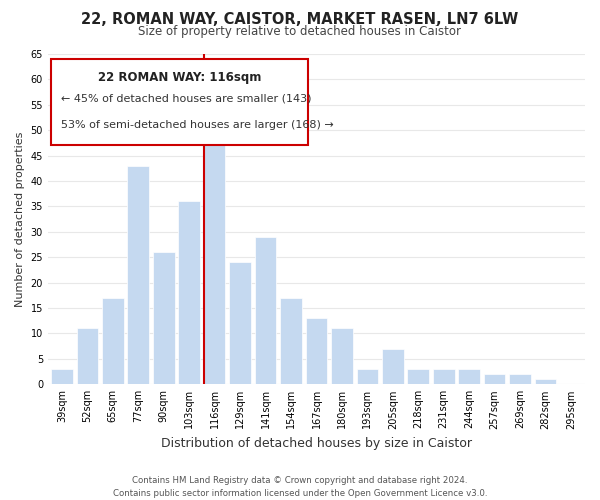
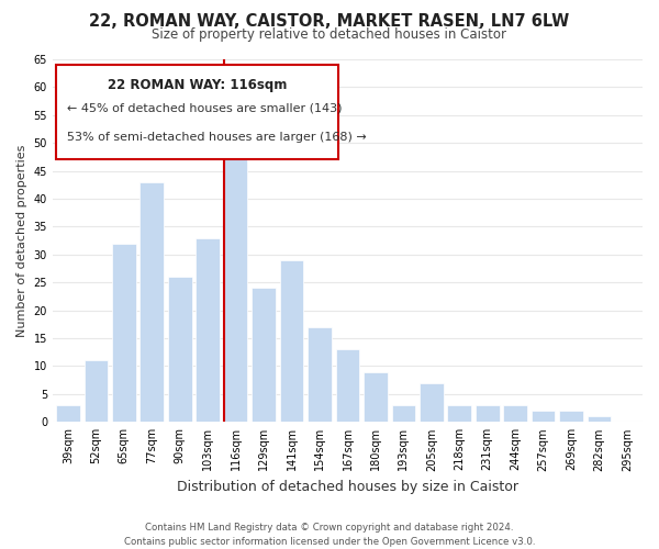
65sqm: 17 -> 32
103sqm: 36 -> 33
180sqm: 11 -> 9
